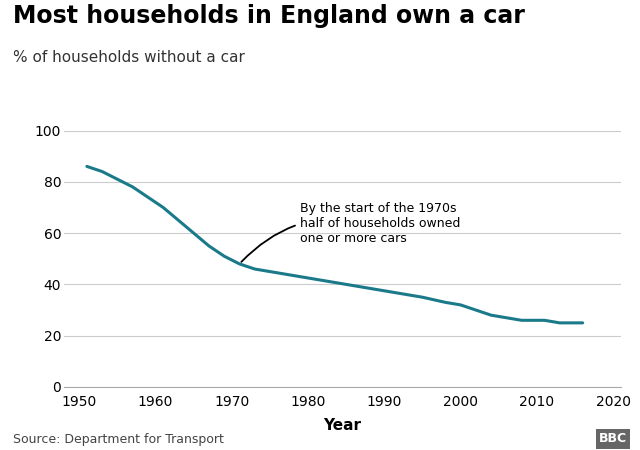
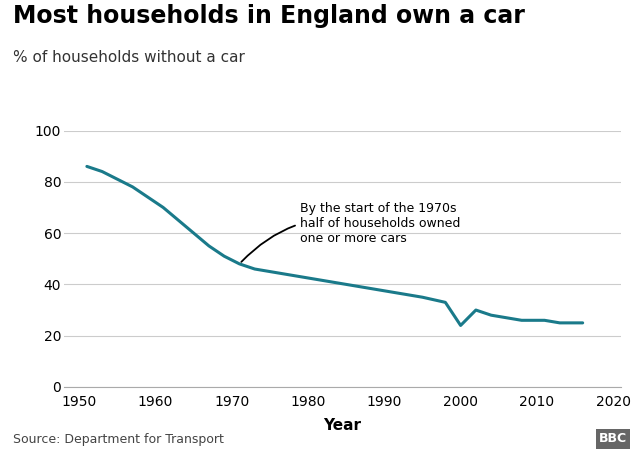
2000: 32 -> 24
